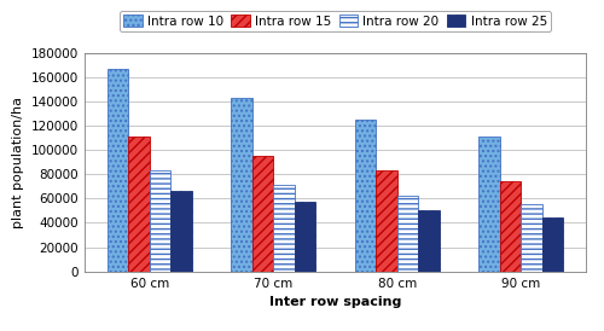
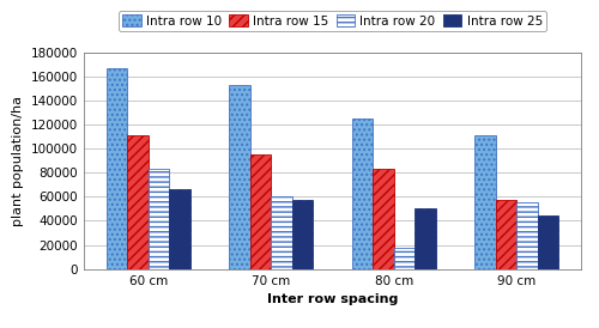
Intra row 10/70 cm: 143000 -> 153000
Intra row 20/70 cm: 71000 -> 60000
Intra row 20/80 cm: 62000 -> 18000
Intra row 15/90 cm: 74000 -> 57000
